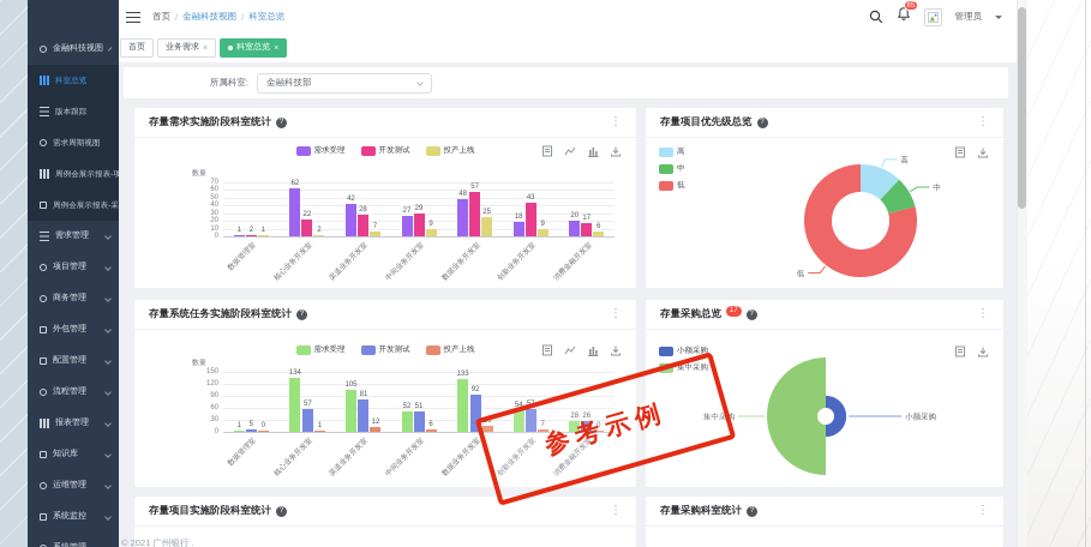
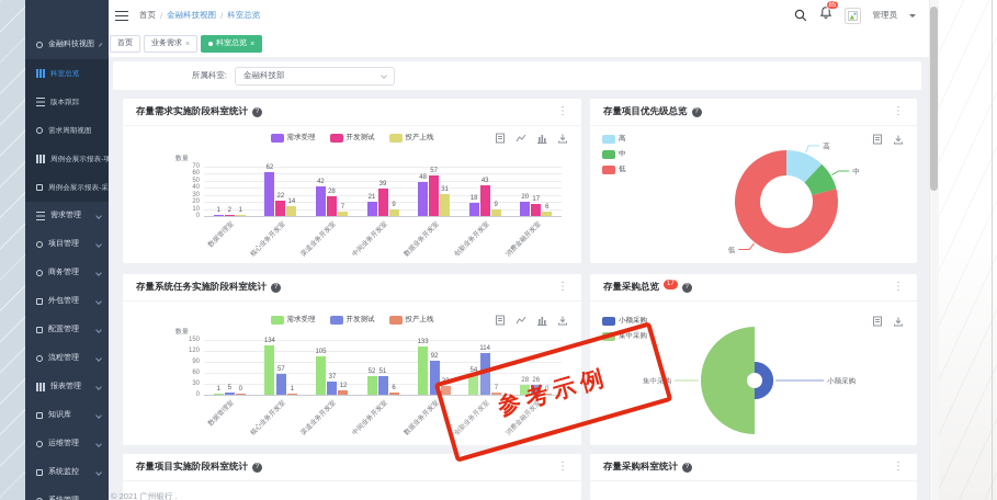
存量需求实施阶段科室统计/投产上线/核心业务开发室: 2 -> 14
存量需求实施阶段科室统计/需求受理/中间业务开发室: 27 -> 21
存量需求实施阶段科室统计/开发测试/中间业务开发室: 29 -> 39
存量需求实施阶段科室统计/投产上线/数据业务开发室: 25 -> 31
存量系统任务实施阶段科室统计/开发测试/渠道业务开发室: 81 -> 37
存量系统任务实施阶段科室统计/投产上线/数据业务开发室: 16 -> 23
存量系统任务实施阶段科室统计/开发测试/创新业务开发室: 57 -> 114
